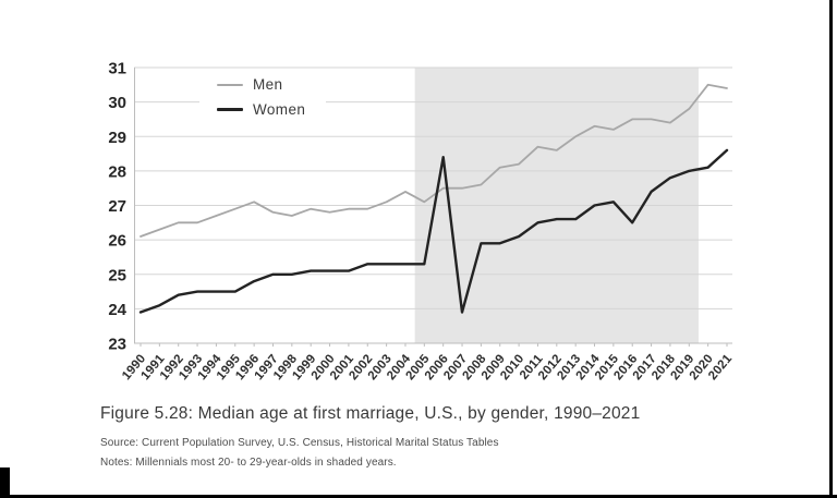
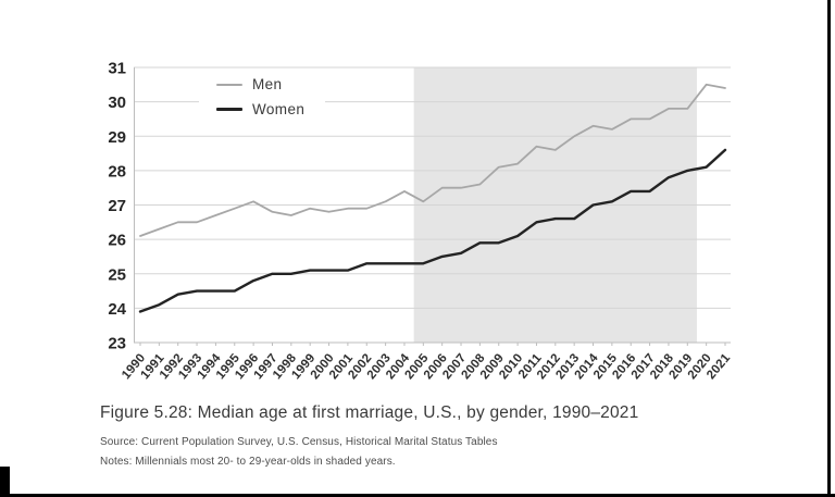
Women/2006: 28.4 -> 25.5
Women/2007: 23.9 -> 25.6
Women/2016: 26.5 -> 27.4
Men/2018: 29.4 -> 29.8
